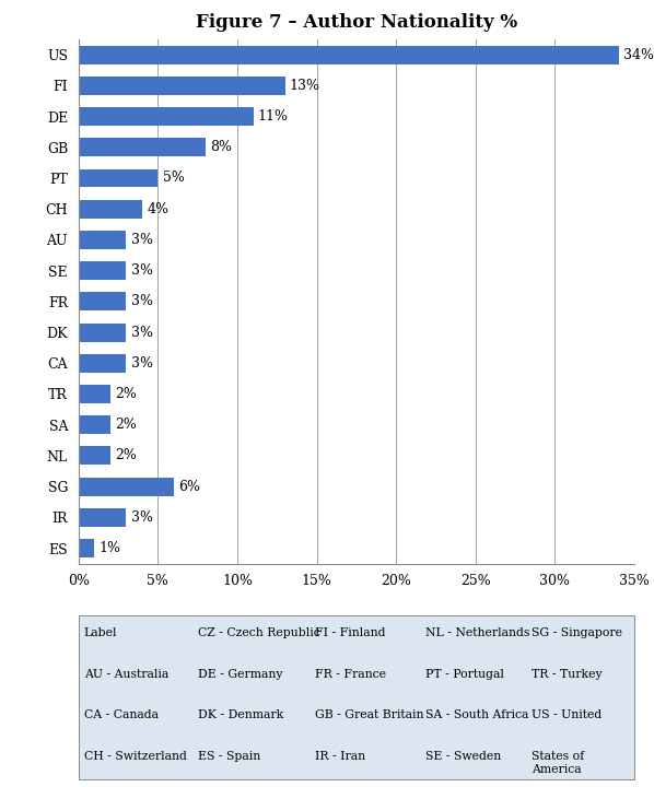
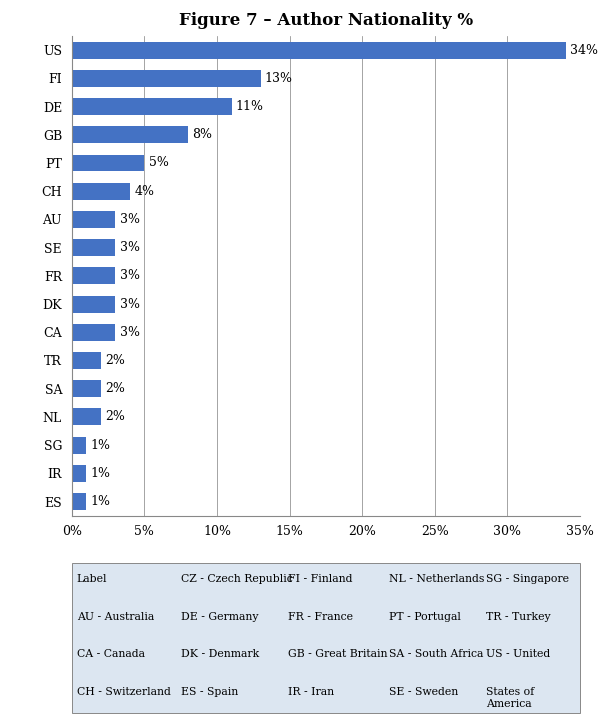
SG: 6% -> 1%
IR: 3% -> 1%
